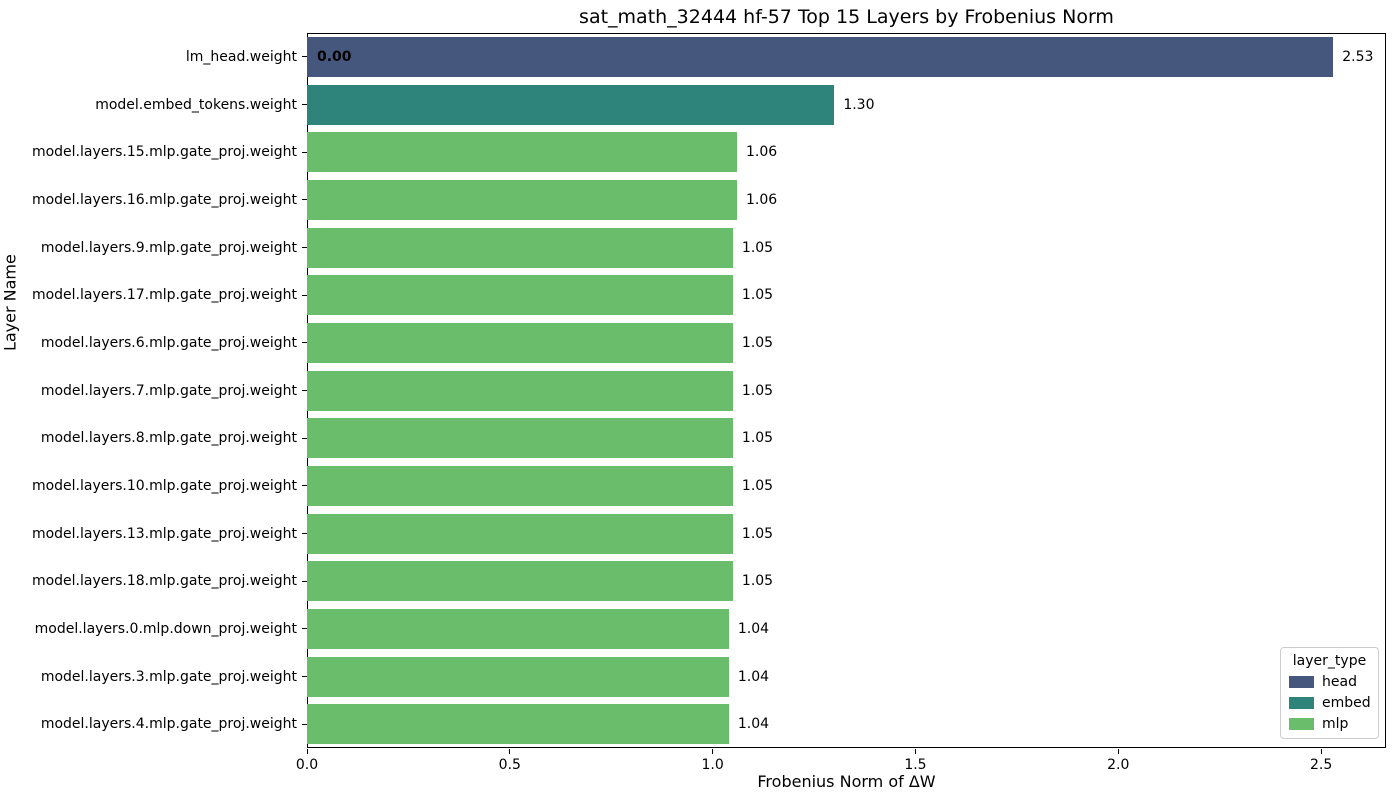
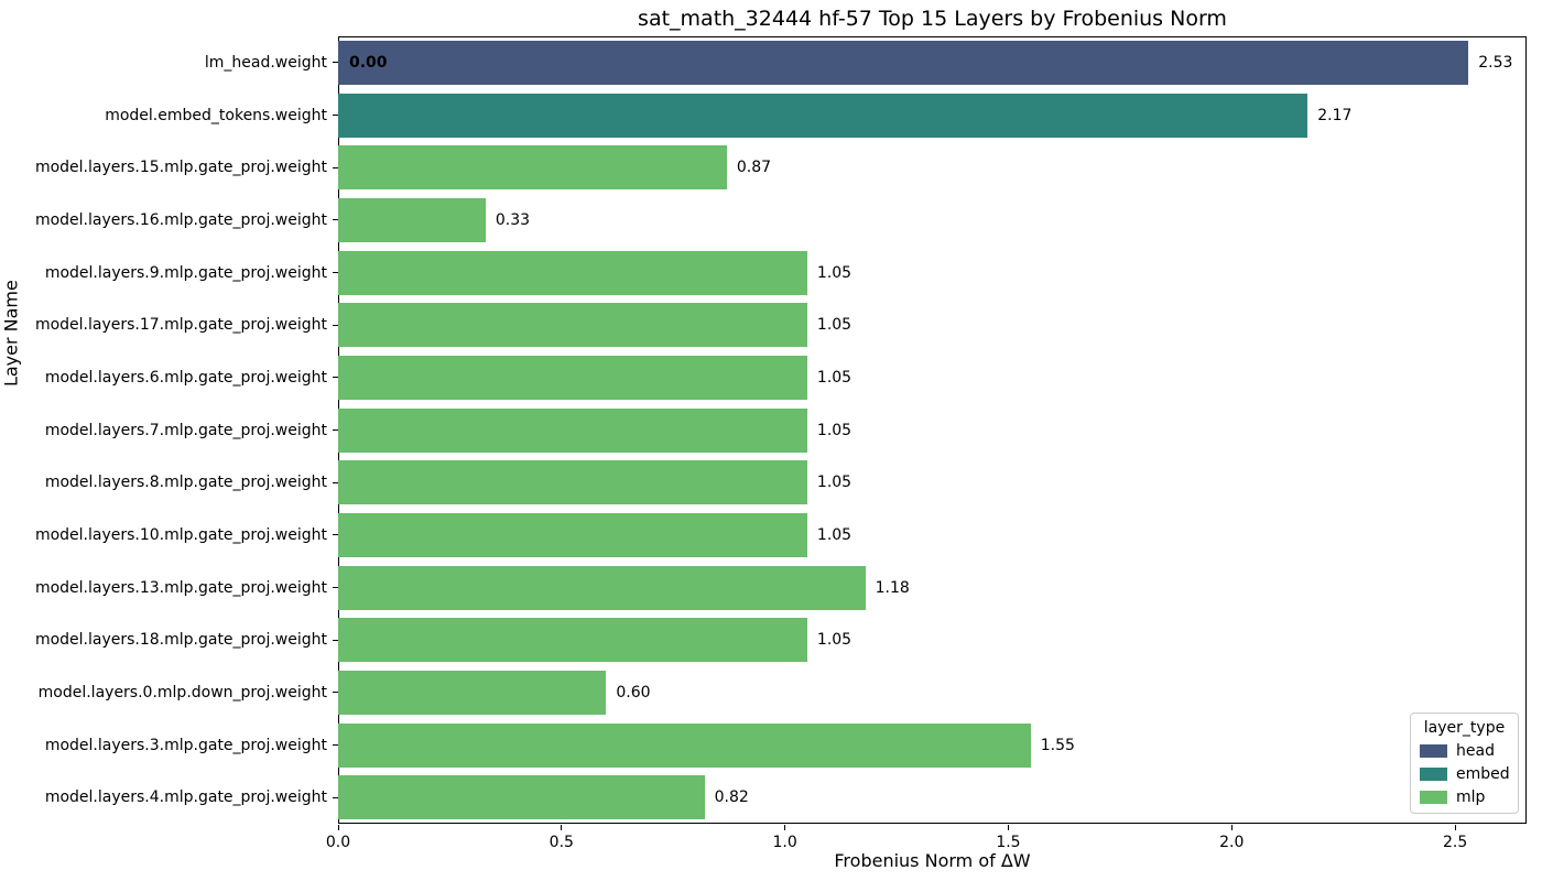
model.embed_tokens.weight: 1.30 -> 2.17
model.layers.15.mlp.gate_proj.weight: 1.06 -> 0.87
model.layers.16.mlp.gate_proj.weight: 1.06 -> 0.33
model.layers.13.mlp.gate_proj.weight: 1.05 -> 1.18
model.layers.0.mlp.down_proj.weight: 1.04 -> 0.60
model.layers.3.mlp.gate_proj.weight: 1.04 -> 1.55
model.layers.4.mlp.gate_proj.weight: 1.04 -> 0.82
